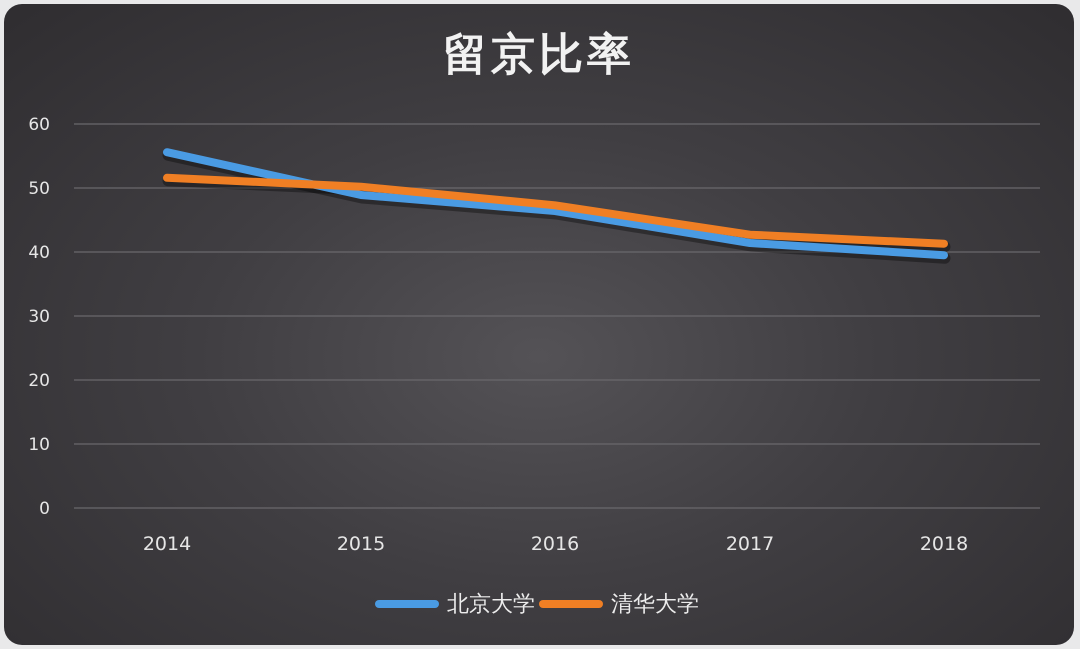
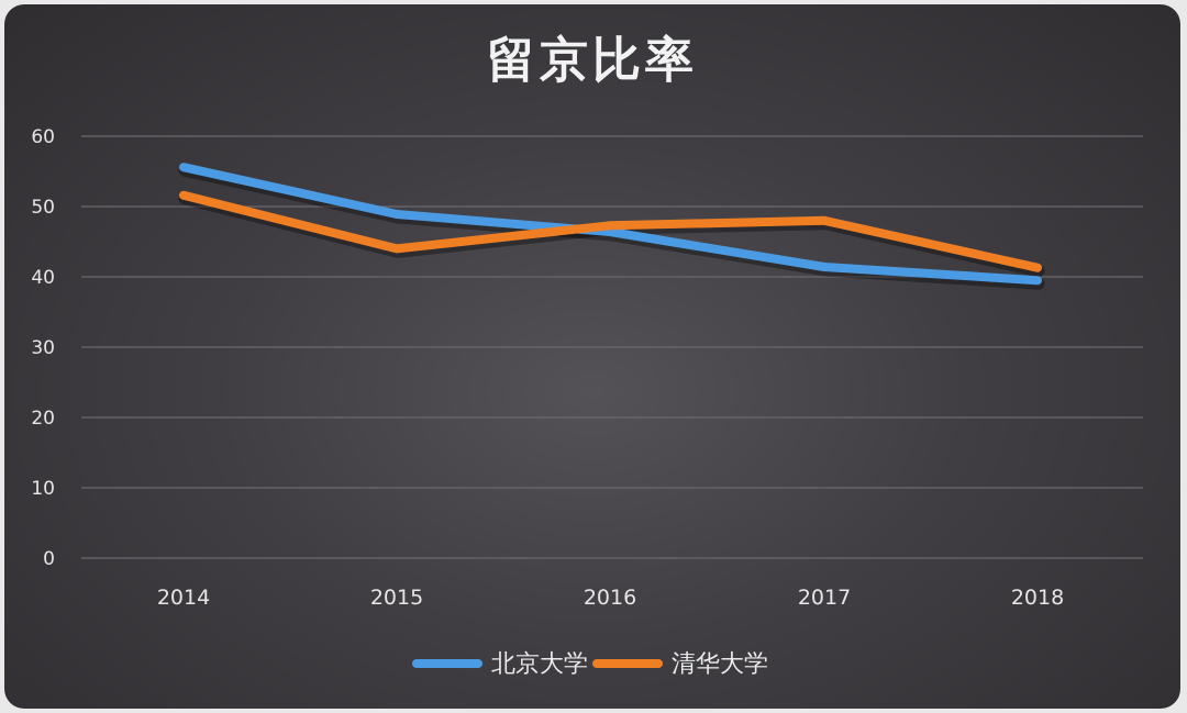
清华大学/2015: 50 -> 44
清华大学/2017: 43 -> 48
